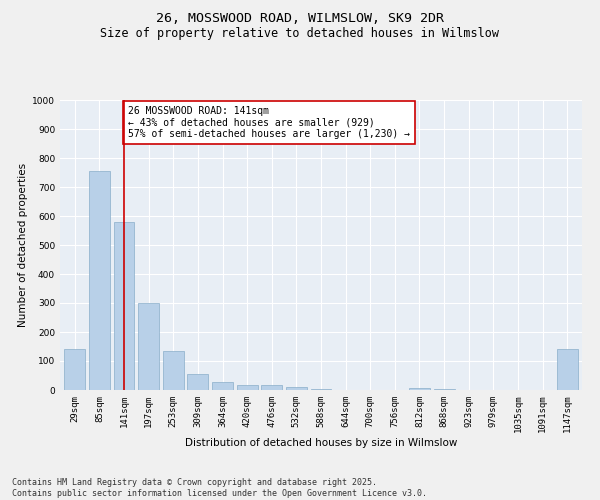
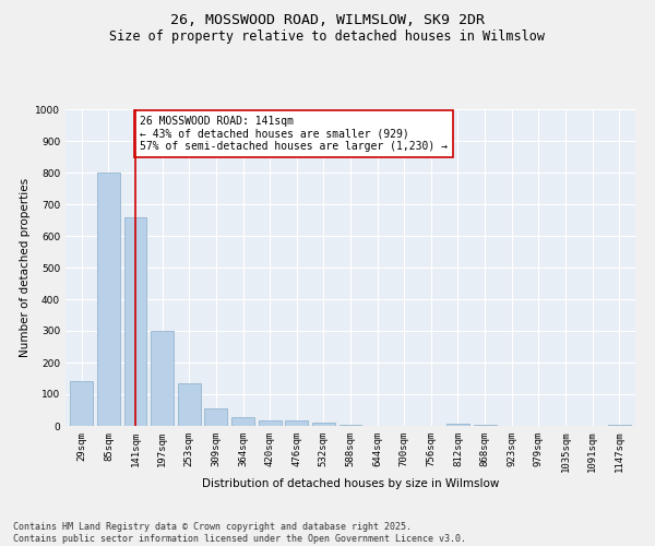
85sqm: 755 -> 800
141sqm: 580 -> 660
1147sqm: 140 -> 5
